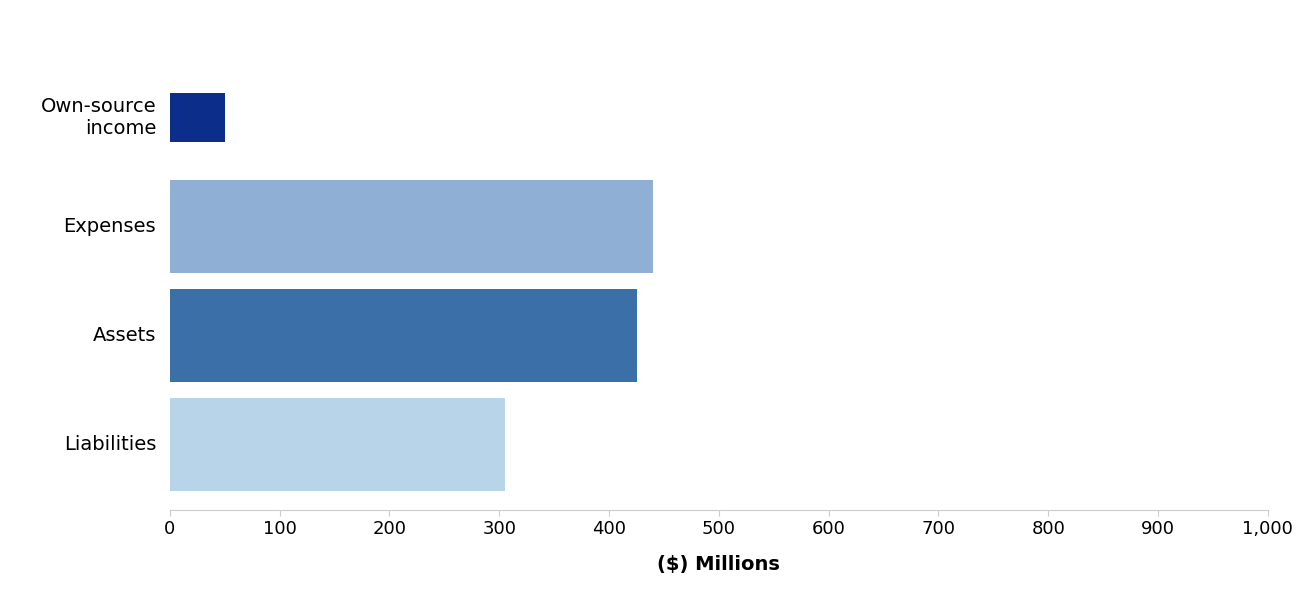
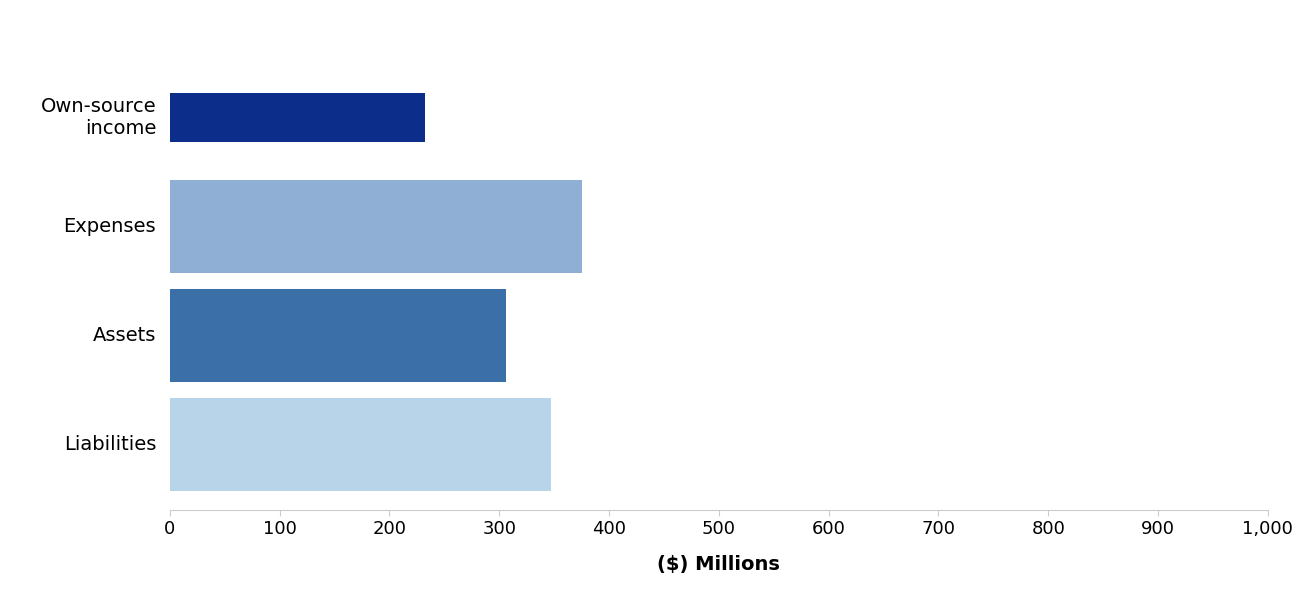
Own-source income: 50 -> 232
Expenses: 440 -> 375
Assets: 425 -> 306
Liabilities: 305 -> 347
